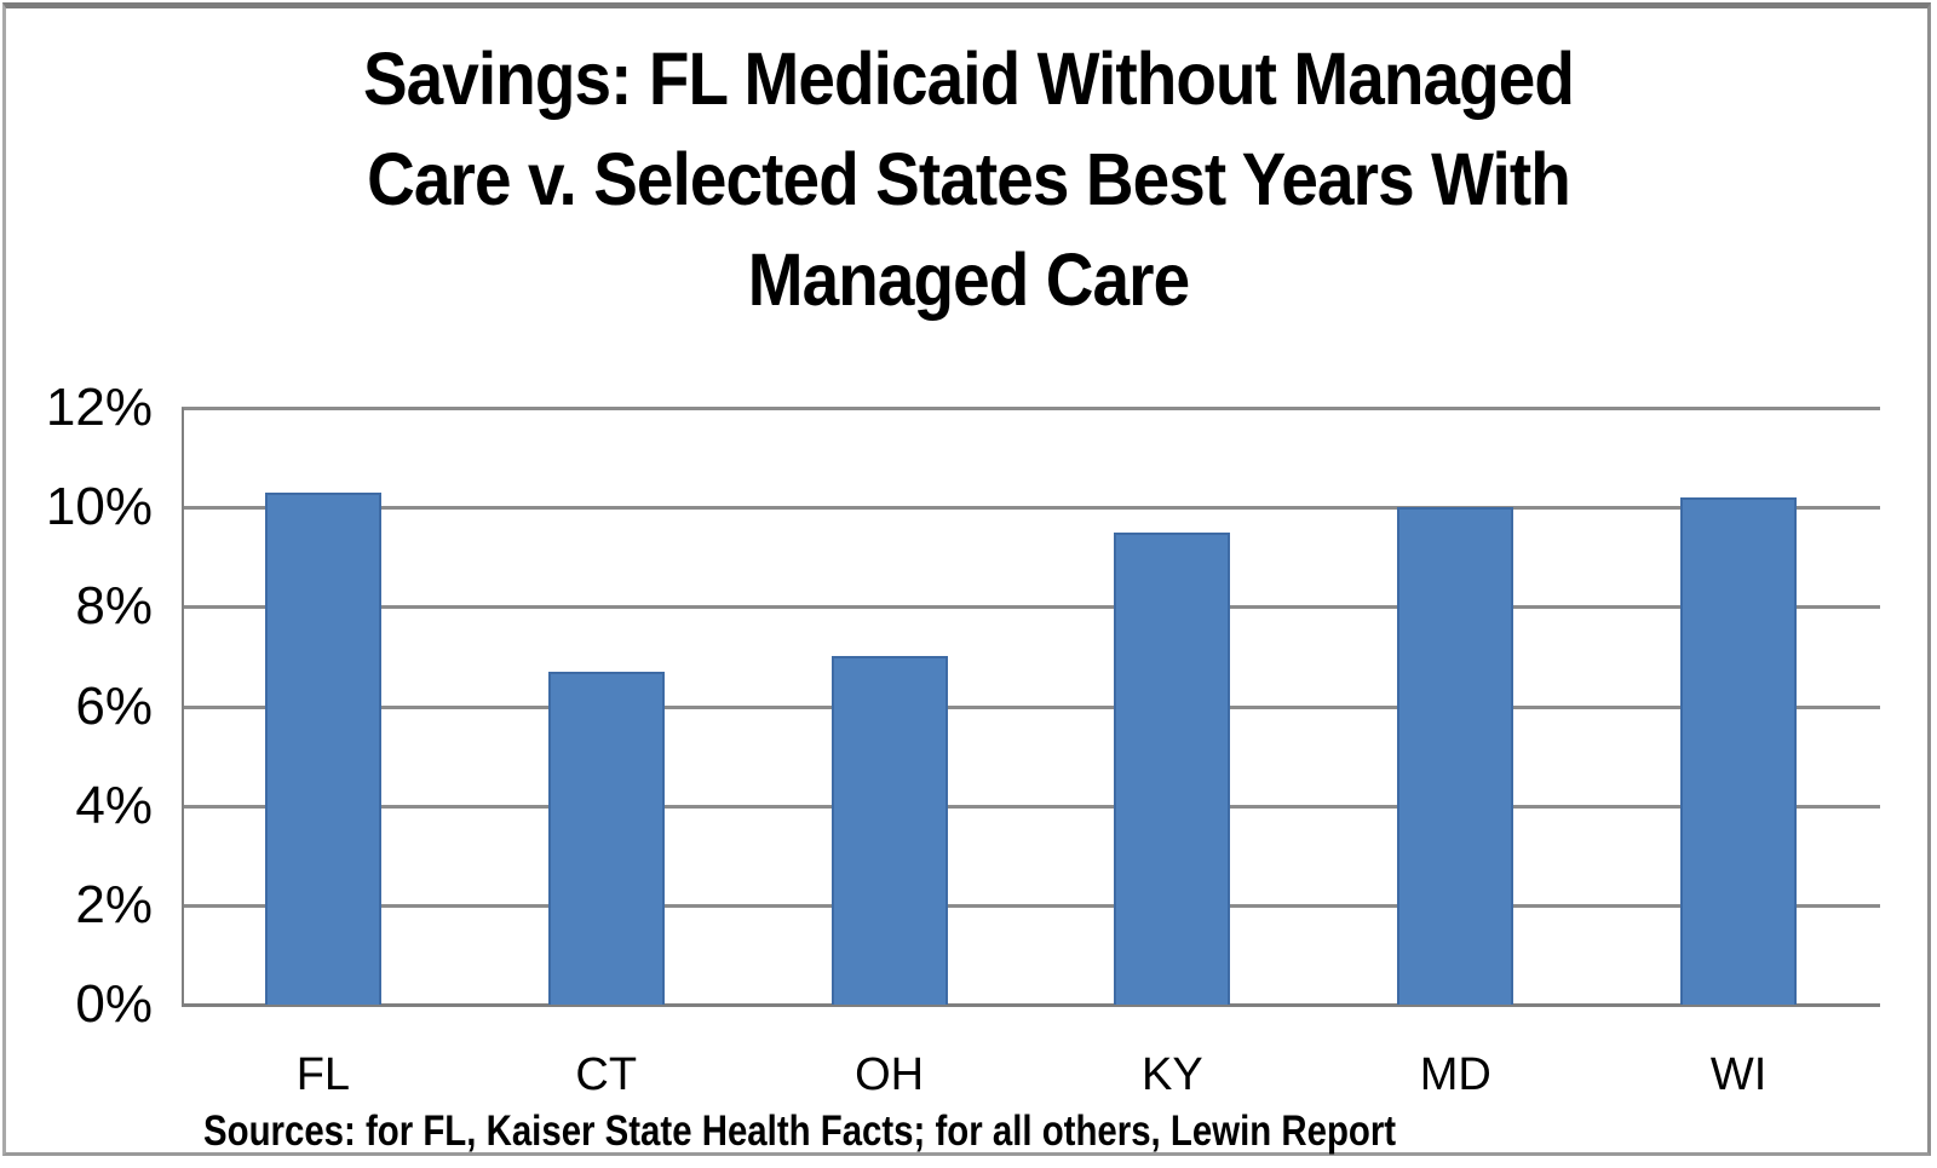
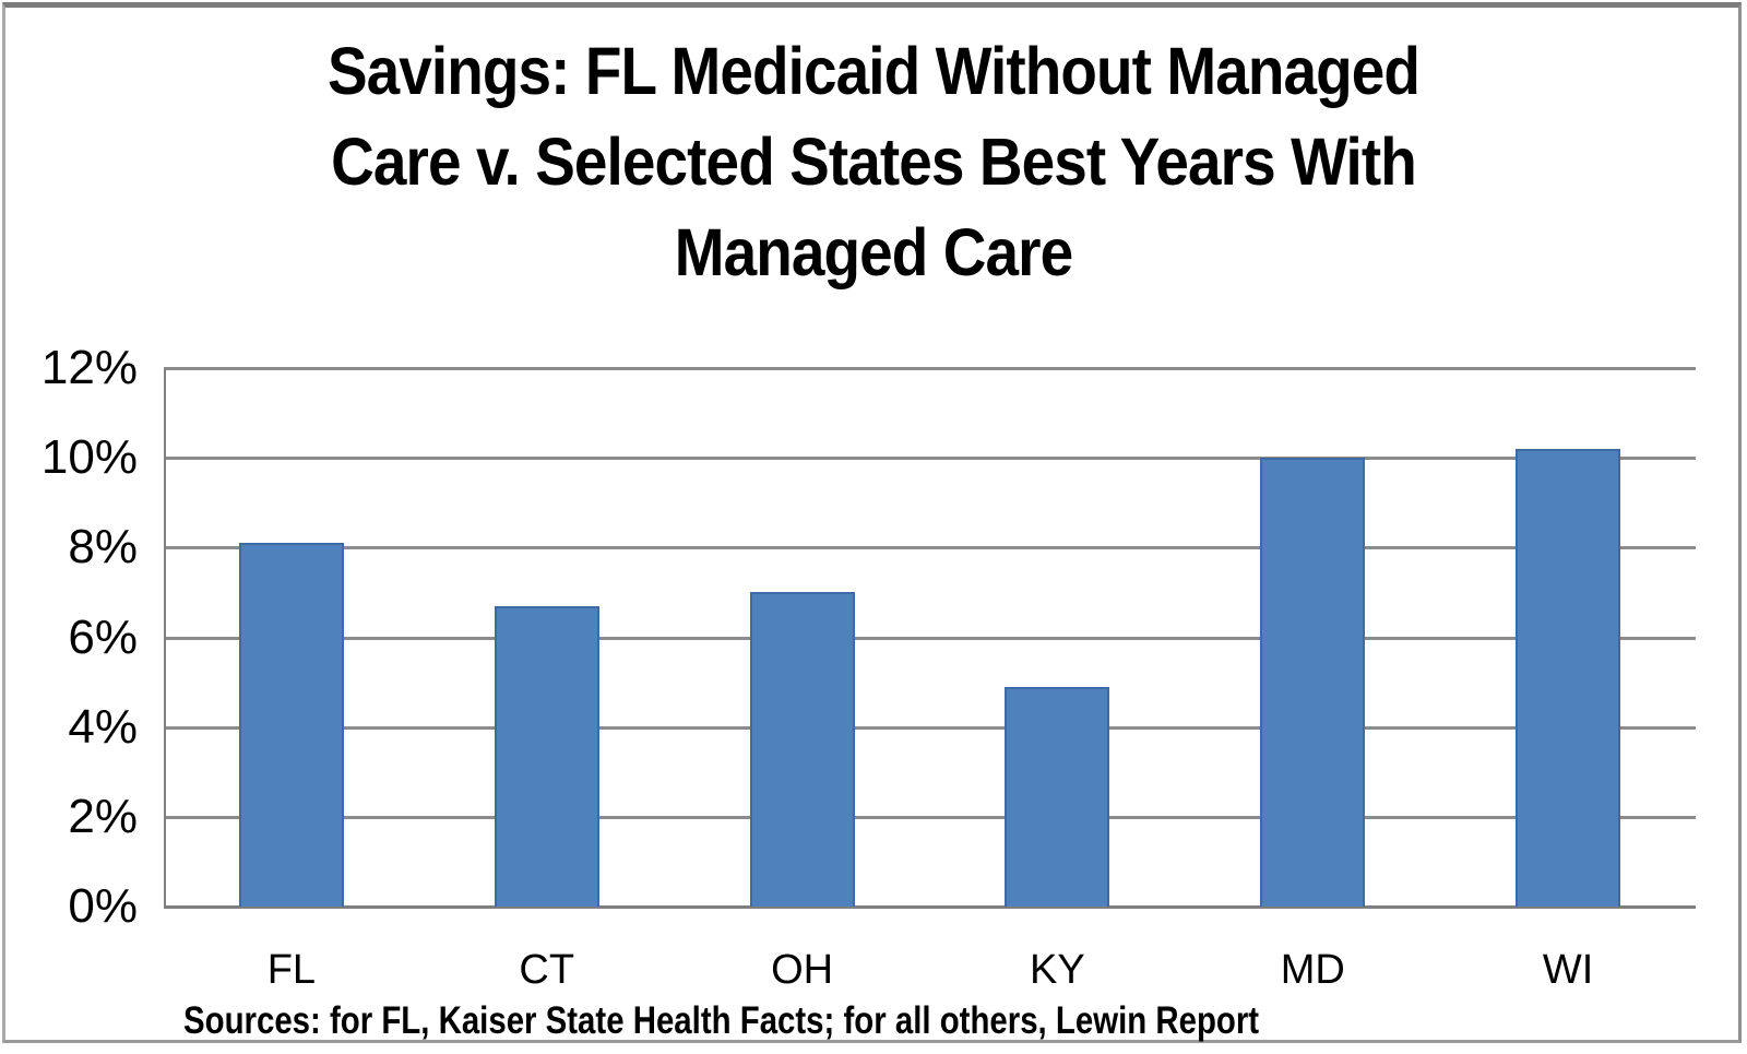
FL: 10.3% -> 8.1%
KY: 9.5% -> 4.9%
